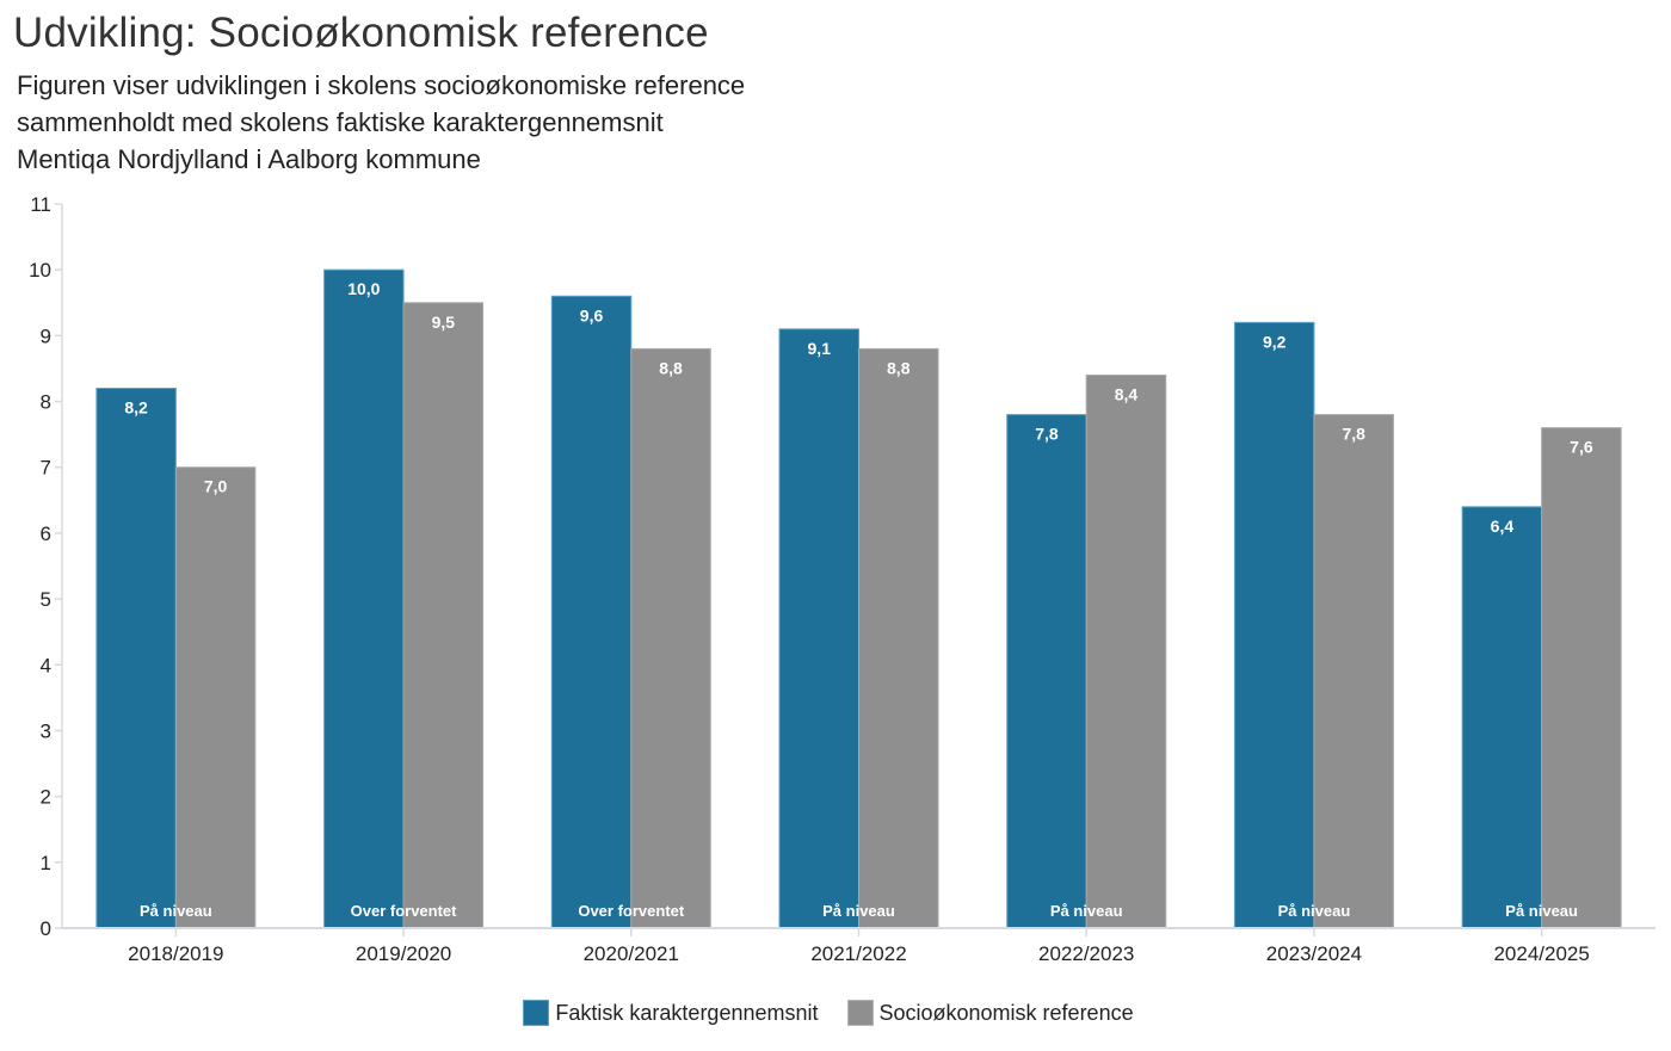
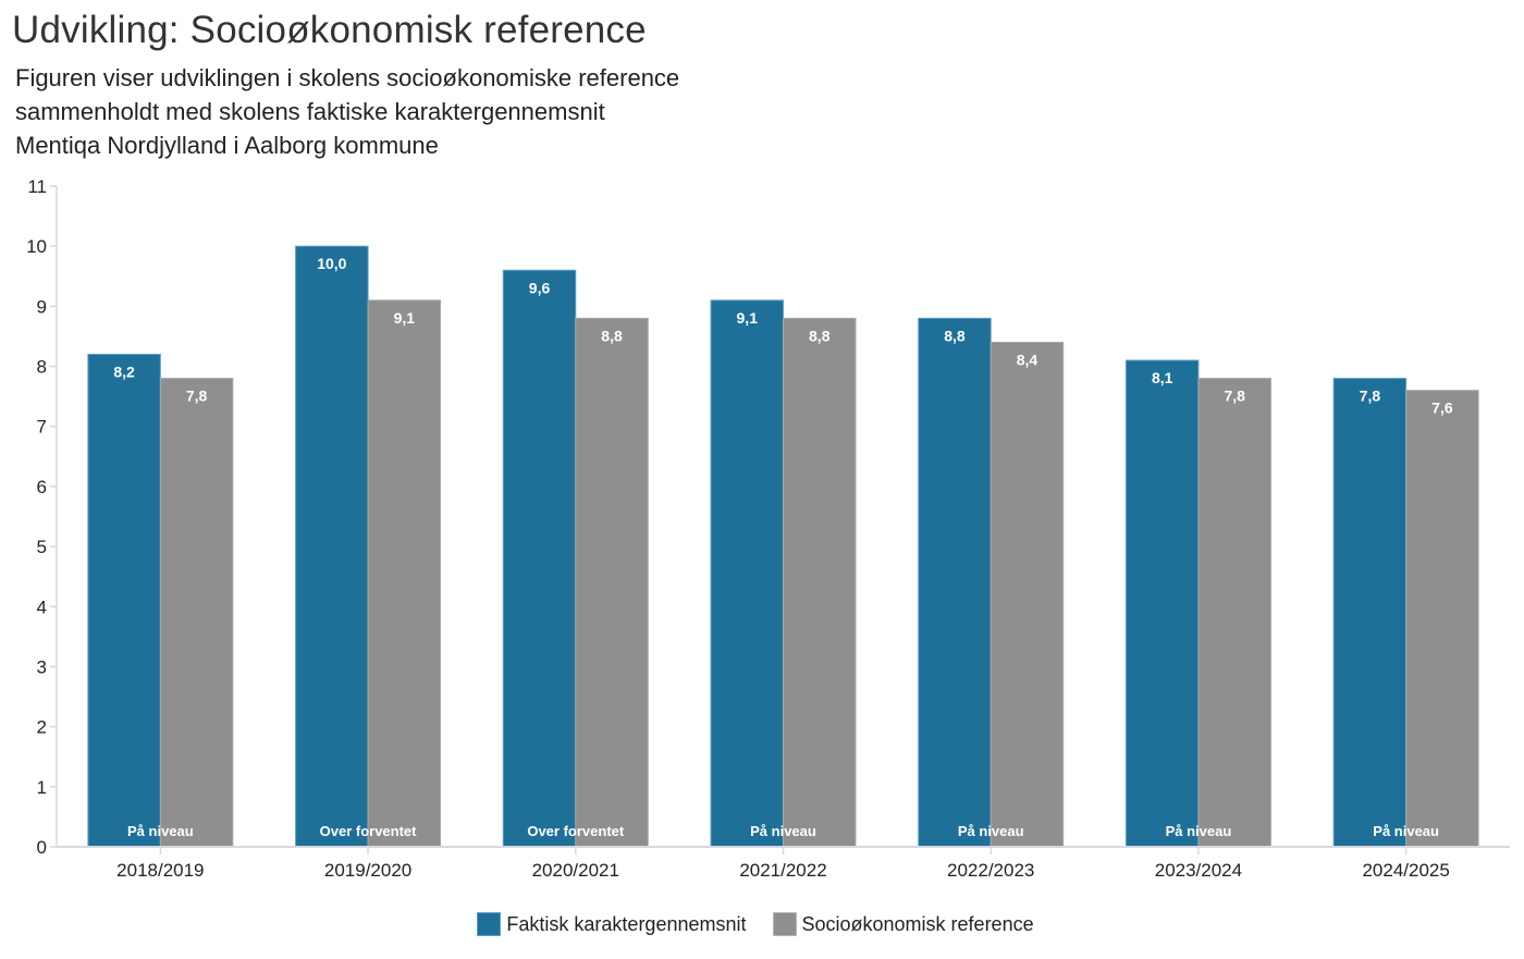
Socioøkonomisk reference/2018/2019: 7,0 -> 7,8
Socioøkonomisk reference/2019/2020: 9,5 -> 9,1
Faktisk karaktergennemsnit/2022/2023: 7,8 -> 8,8
Faktisk karaktergennemsnit/2023/2024: 9,2 -> 8,1
Faktisk karaktergennemsnit/2024/2025: 6,4 -> 7,8
